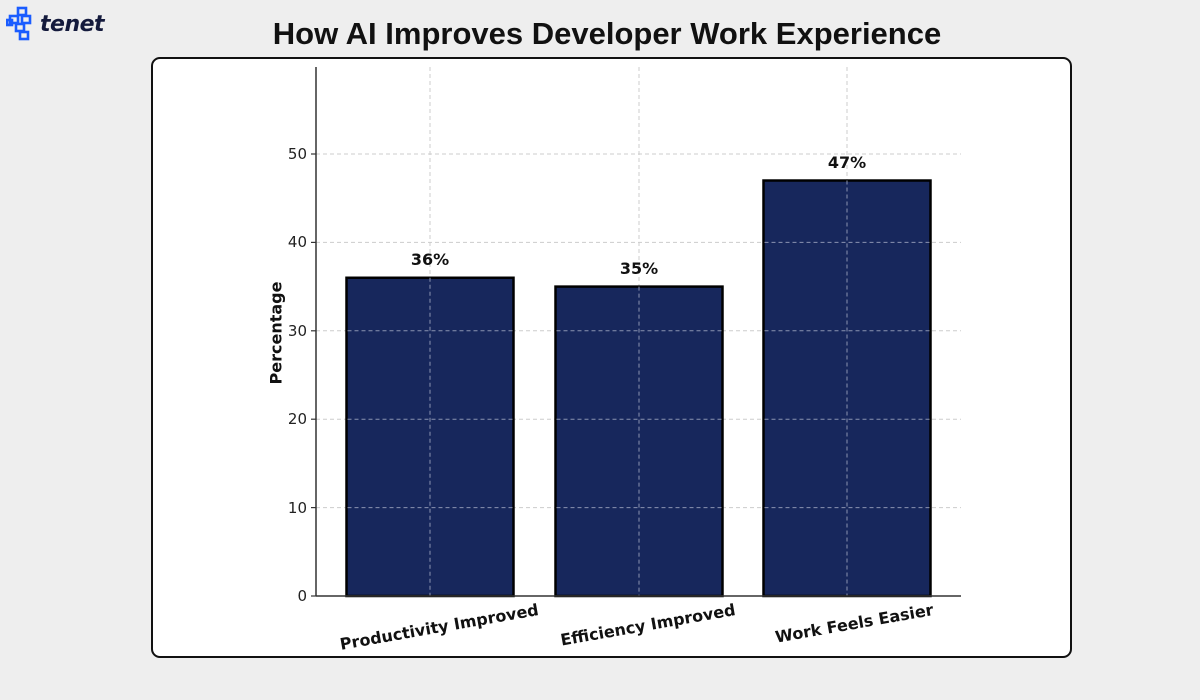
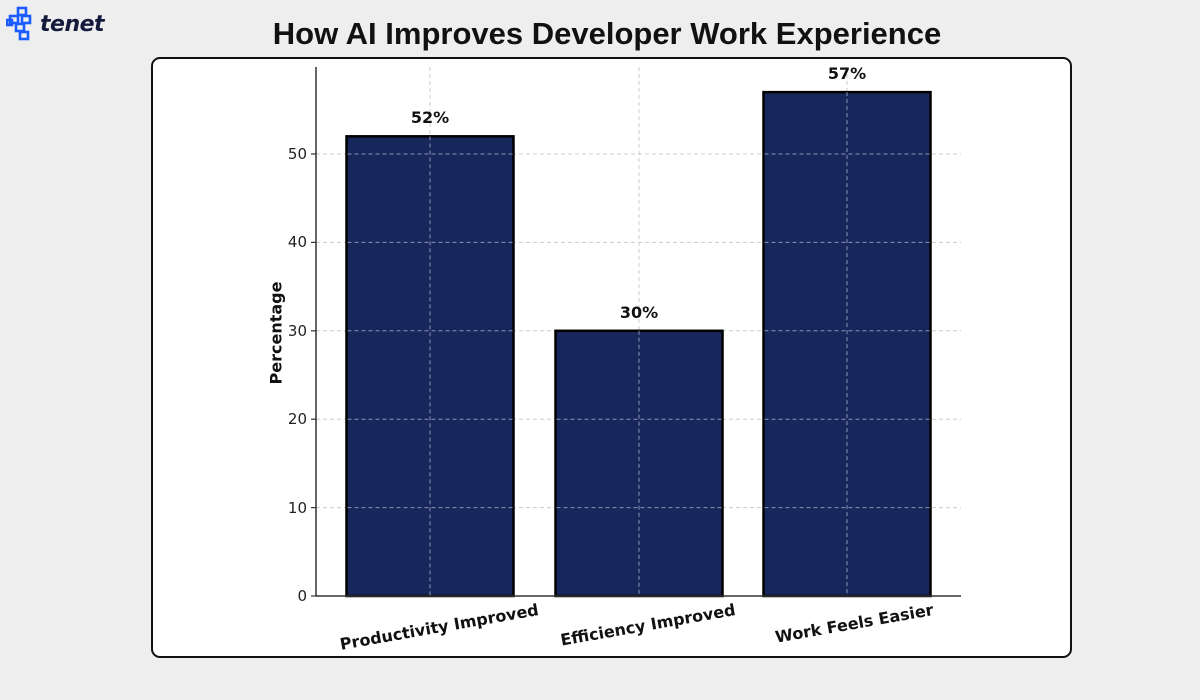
Productivity Improved: 36% -> 52%
Efficiency Improved: 35% -> 30%
Work Feels Easier: 47% -> 57%
